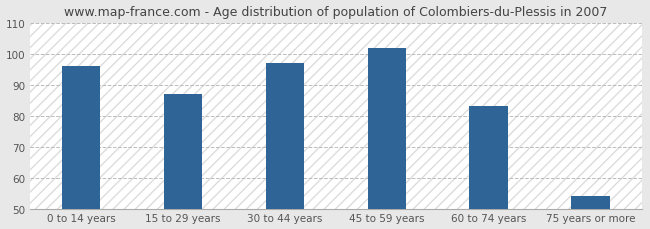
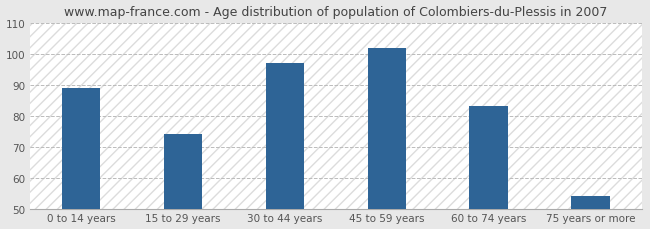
0 to 14 years: 96 -> 89
15 to 29 years: 87 -> 74
